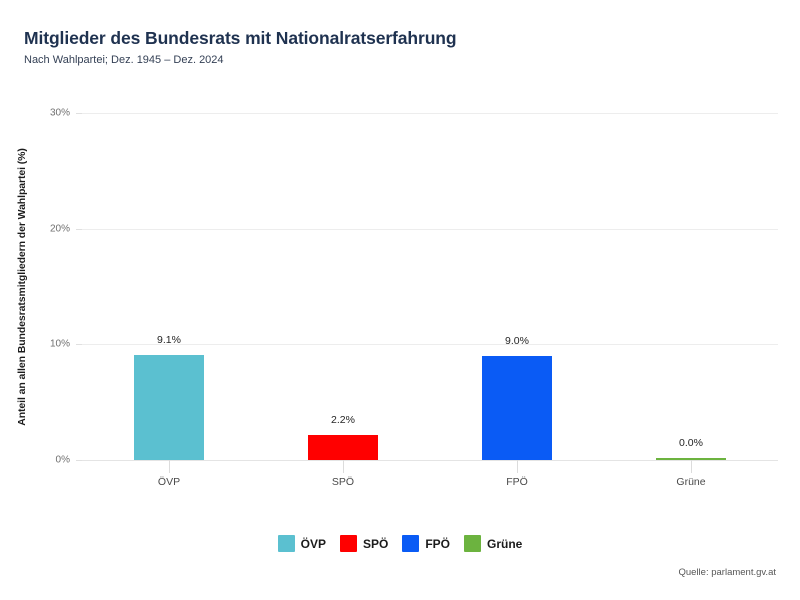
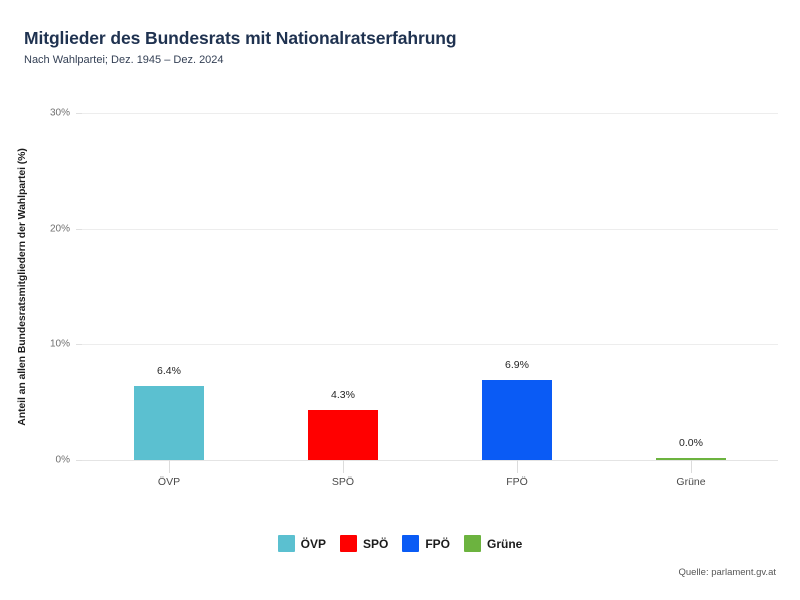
ÖVP: 9.1% -> 6.4%
SPÖ: 2.2% -> 4.3%
FPÖ: 9.0% -> 6.9%
